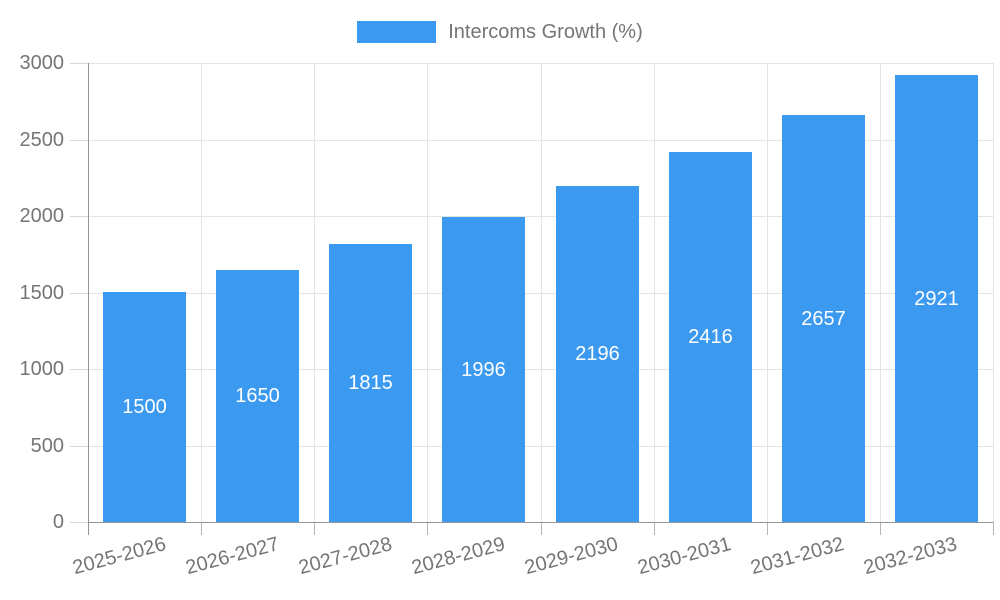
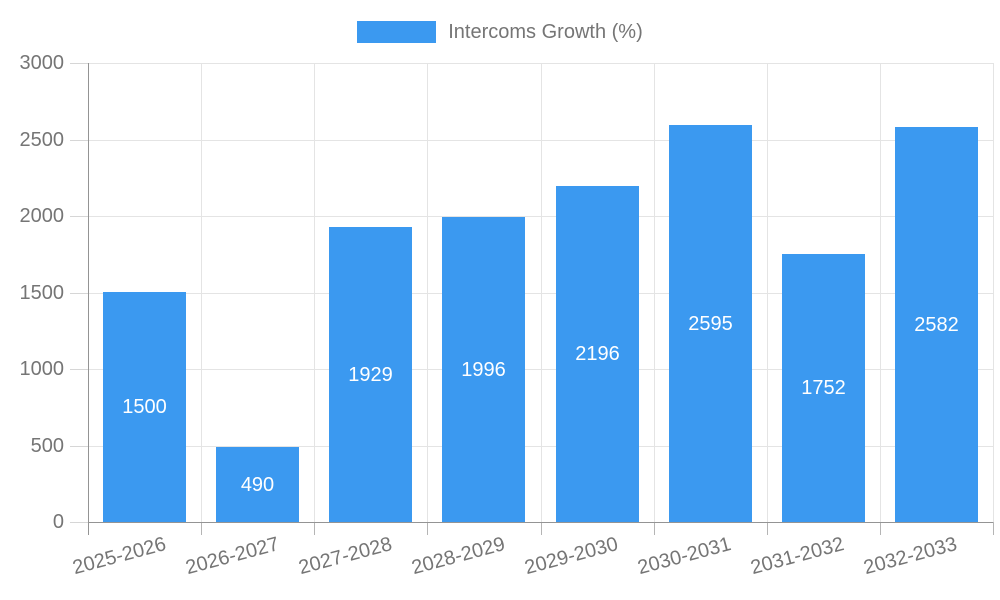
2026-2027: 1650 -> 490
2027-2028: 1815 -> 1929
2030-2031: 2416 -> 2595
2031-2032: 2657 -> 1752
2032-2033: 2921 -> 2582
